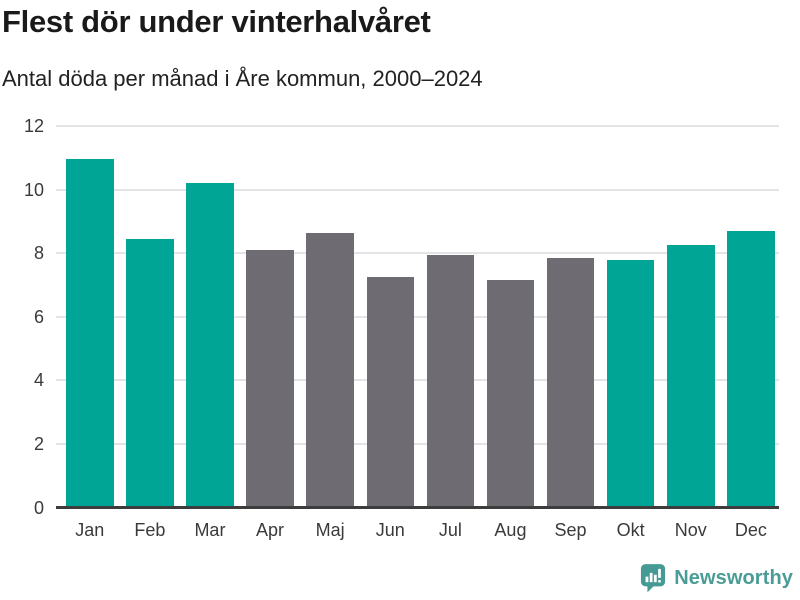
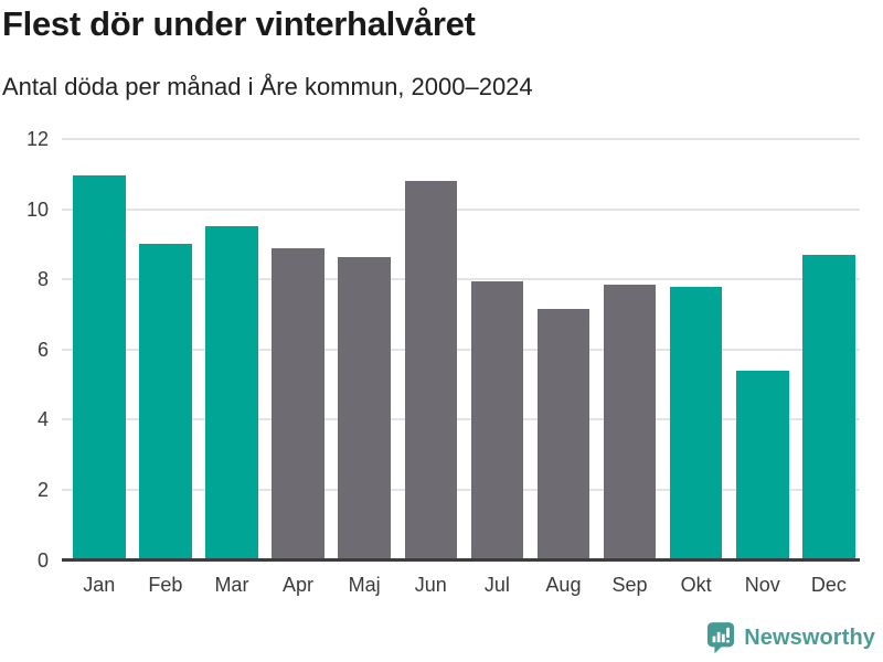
Feb: 8.4 -> 9.0
Mar: 10.2 -> 9.5
Apr: 8.1 -> 8.9
Jun: 7.2 -> 10.8
Nov: 8.2 -> 5.4
